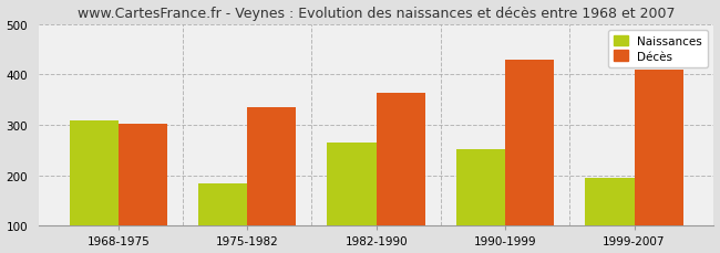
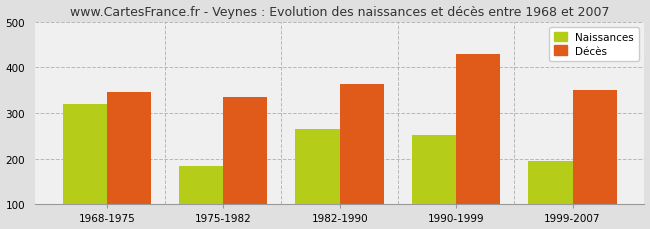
Naissances/1968-1975: 308 -> 320
Décès/1968-1975: 303 -> 345
Décès/1999-2007: 410 -> 350
